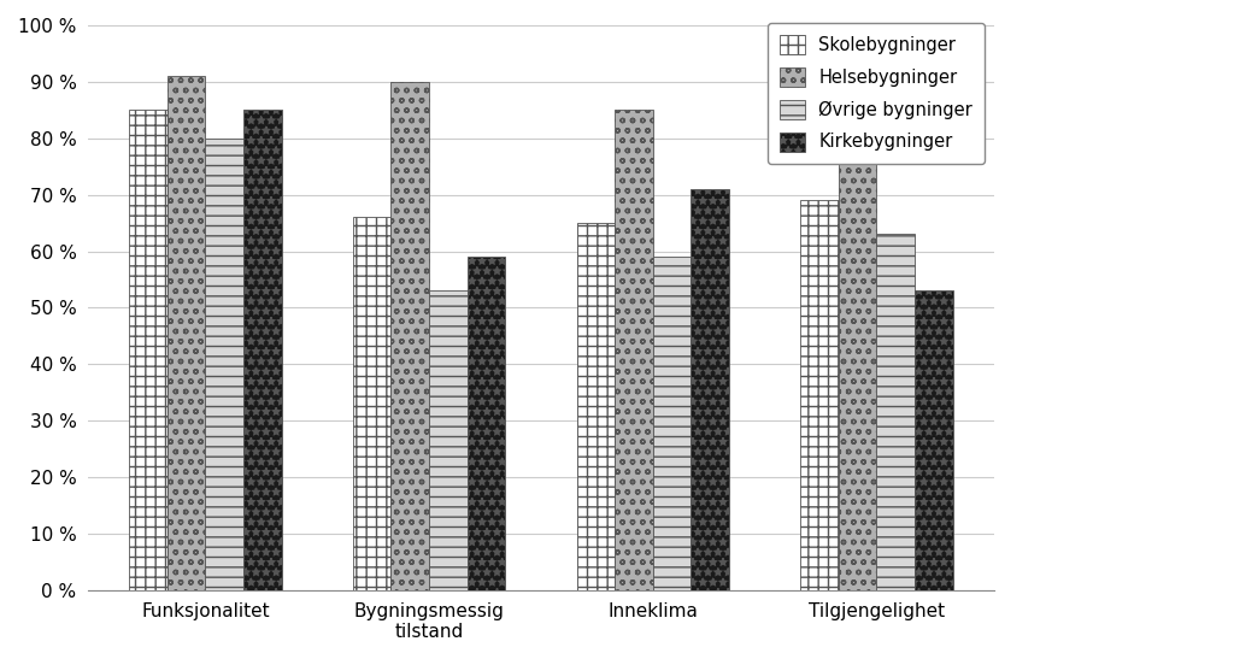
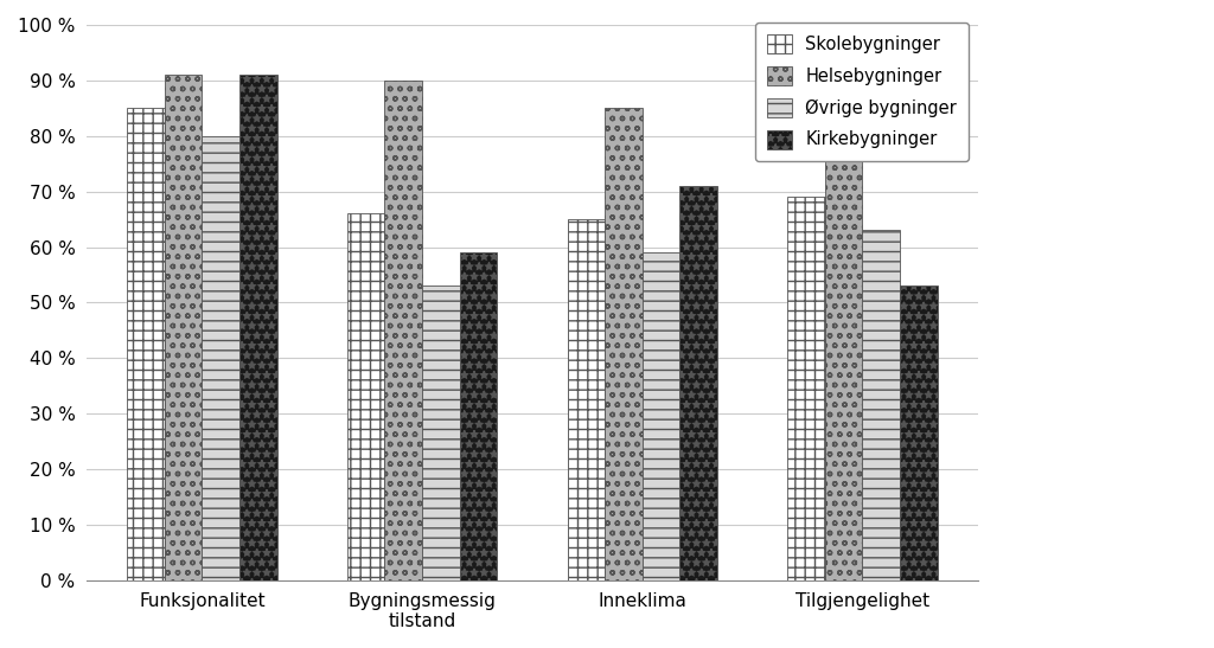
Kirkebygninger/Funksjonalitet: 85 % -> 91 %
